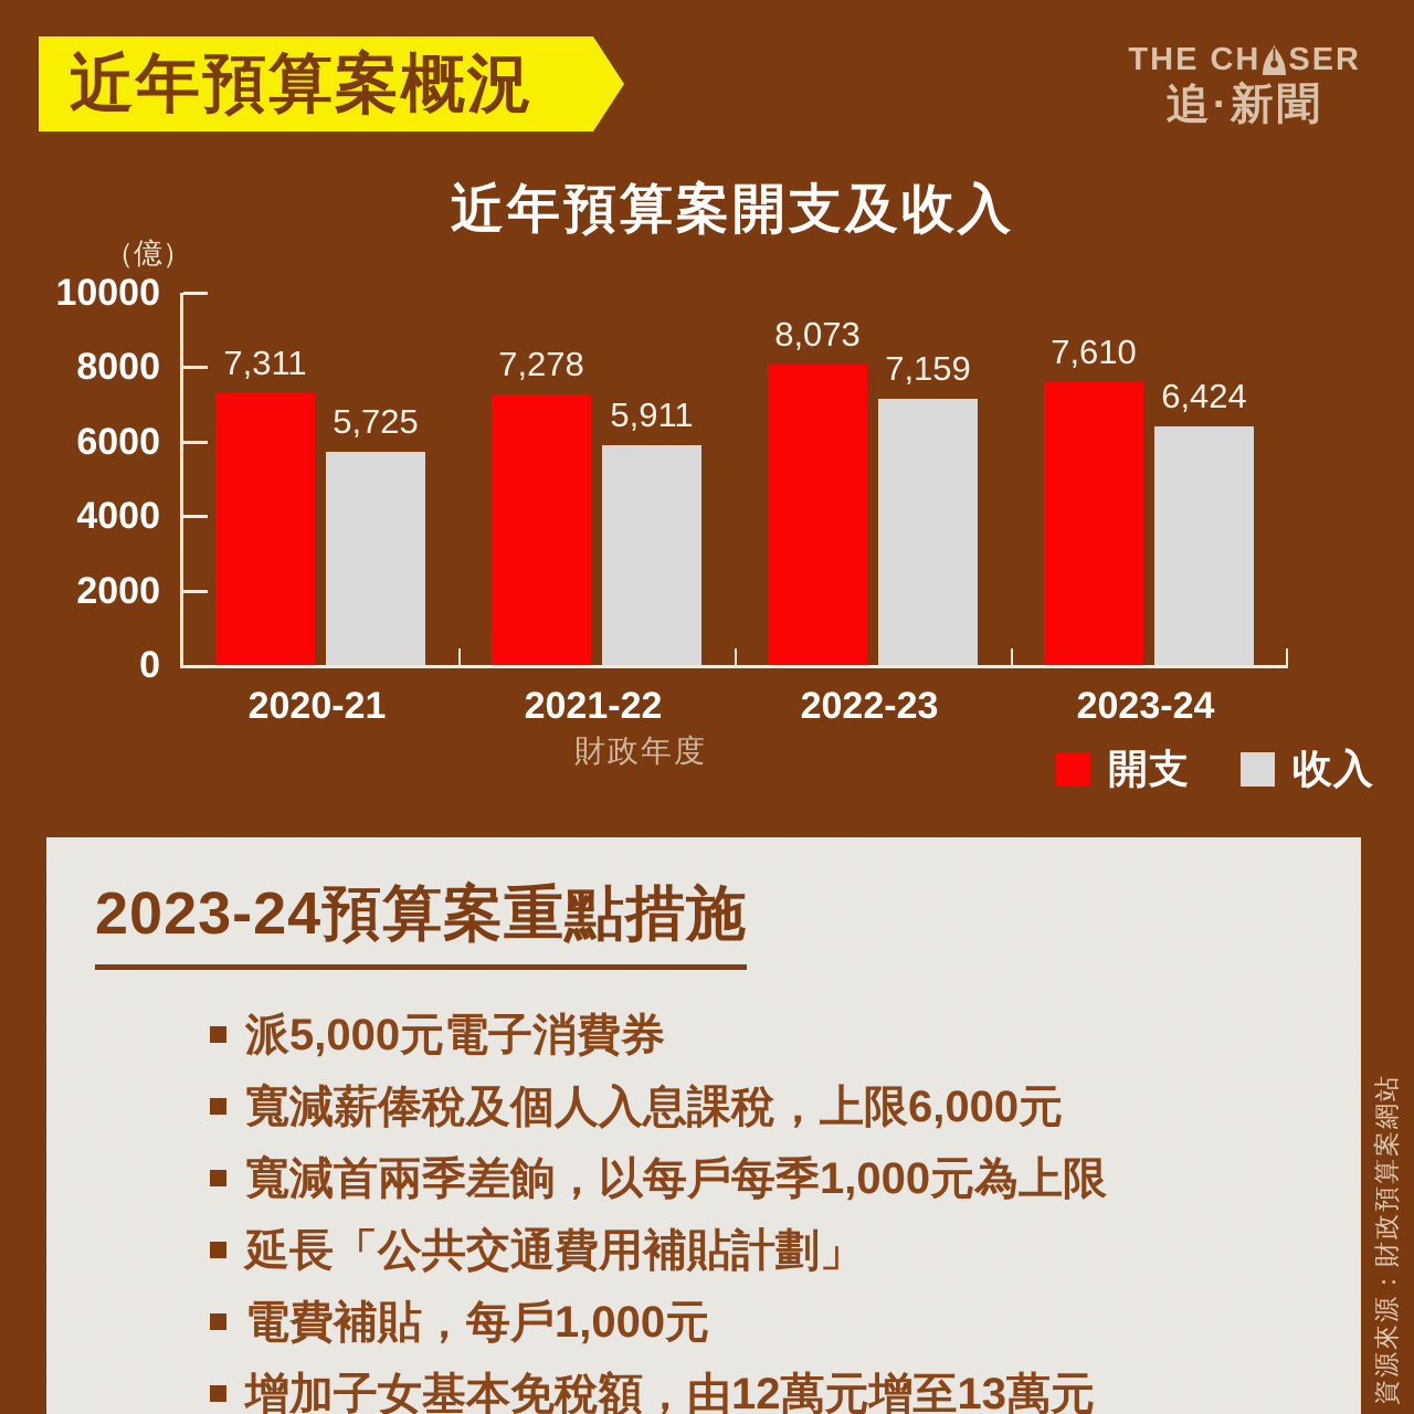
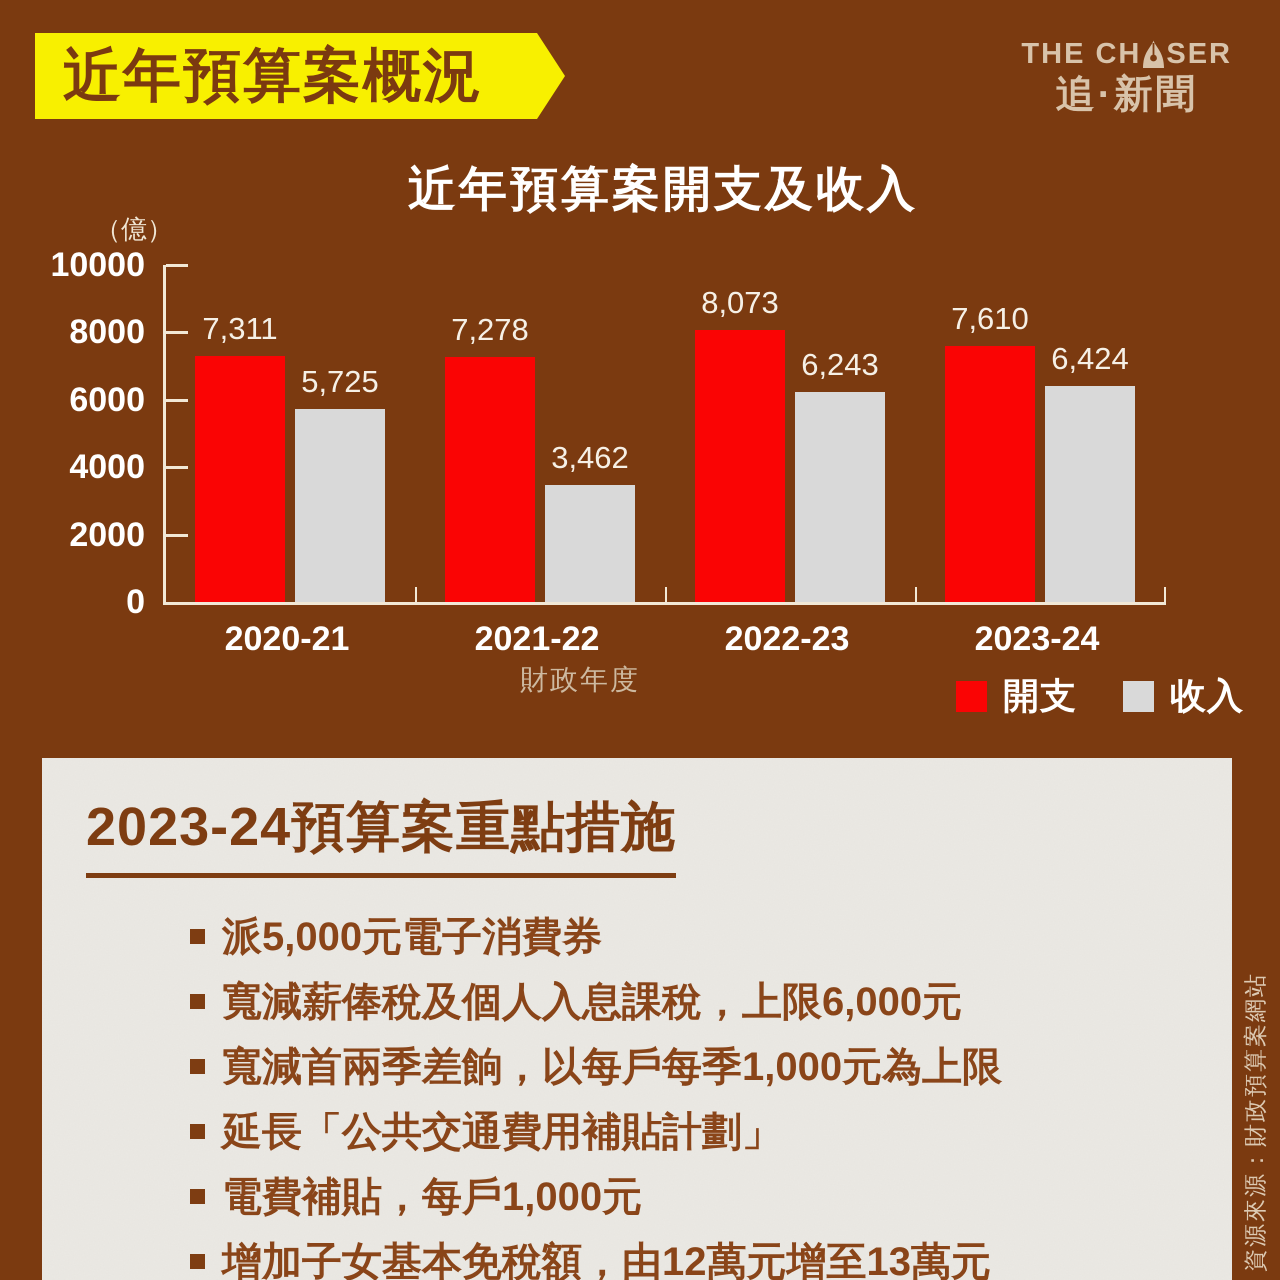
收入/2021-22: 5,911 -> 3,462
收入/2022-23: 7,159 -> 6,243
